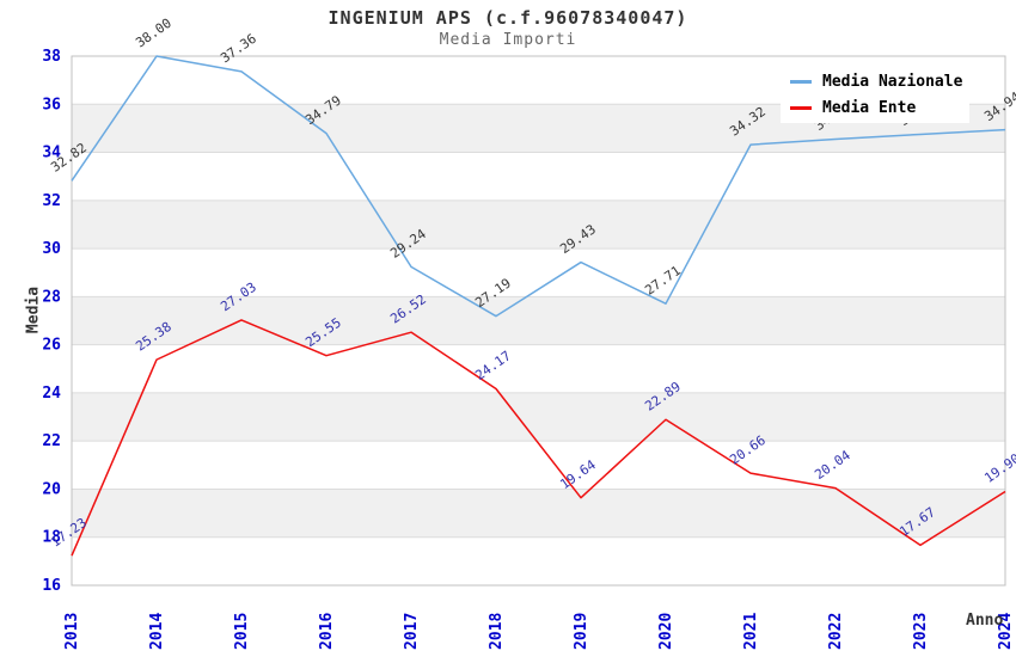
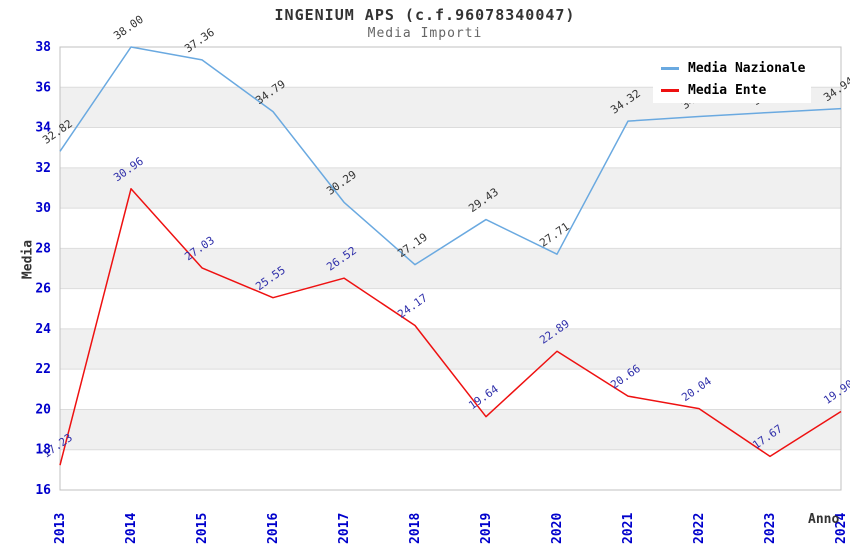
Media Ente/2014: 25.38 -> 30.96
Media Nazionale/2017: 29.24 -> 30.29
